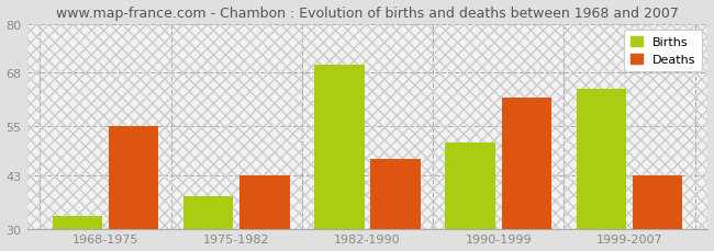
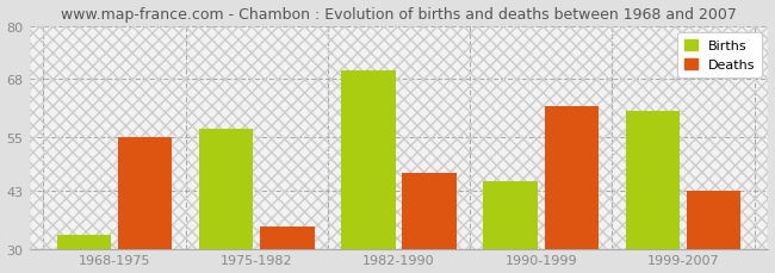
Births/1975-1982: 38 -> 57
Deaths/1975-1982: 43 -> 35
Births/1990-1999: 51 -> 45
Births/1999-2007: 64 -> 61
